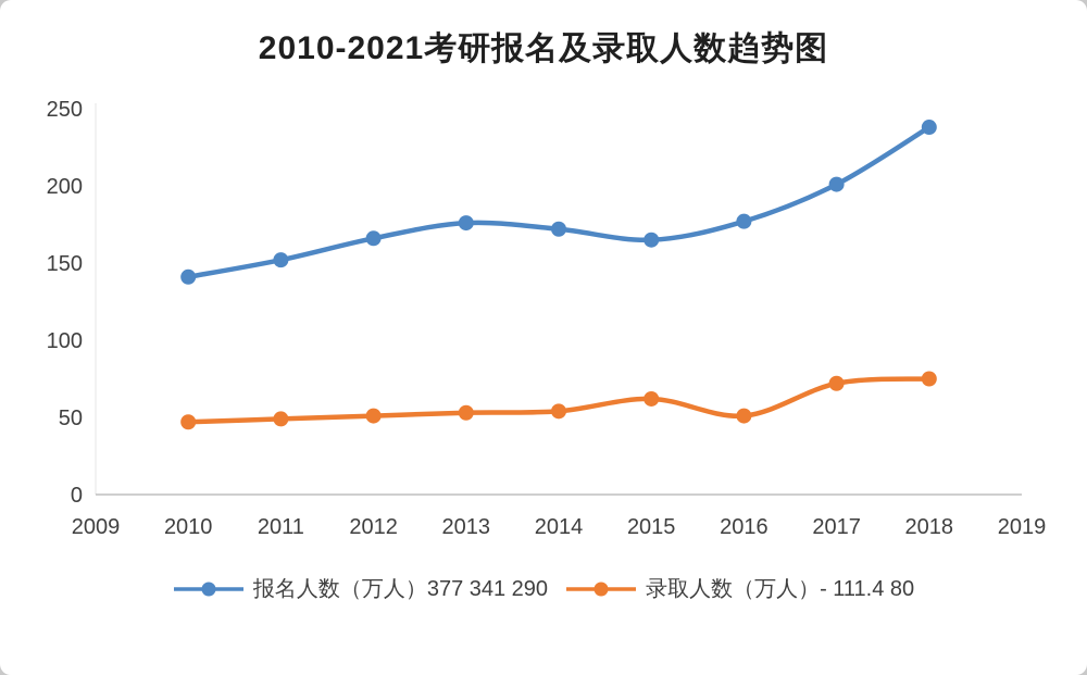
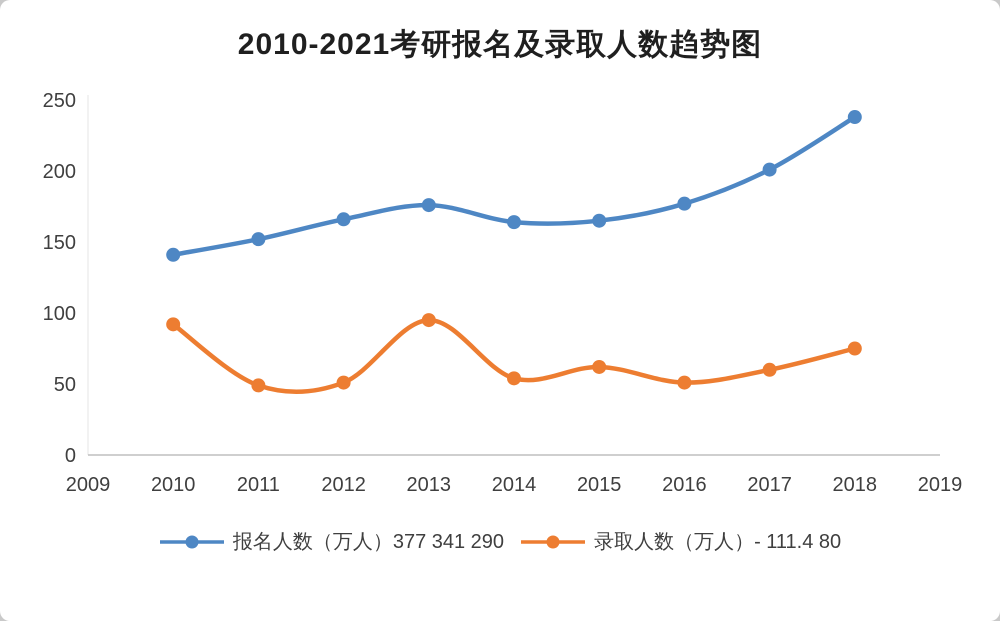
录取人数（万人）- 111.4 80/2010: 47 -> 92
录取人数（万人）- 111.4 80/2013: 53 -> 95
报名人数（万人）377 341 290/2014: 172 -> 164
录取人数（万人）- 111.4 80/2017: 72 -> 60
